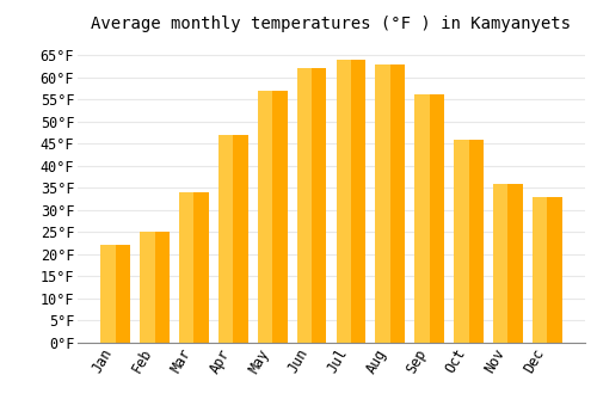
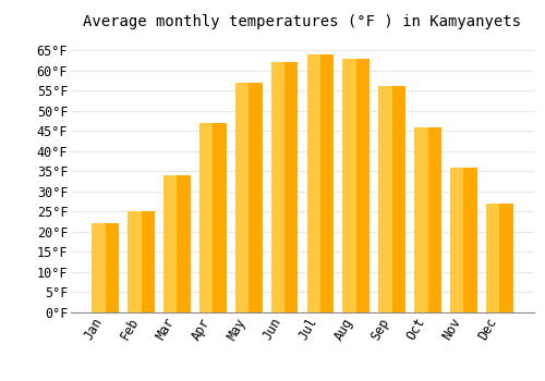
Dec: 33°F -> 27°F
